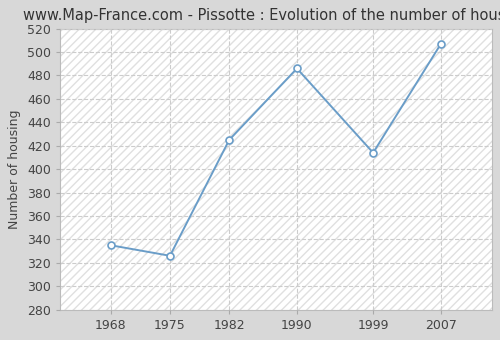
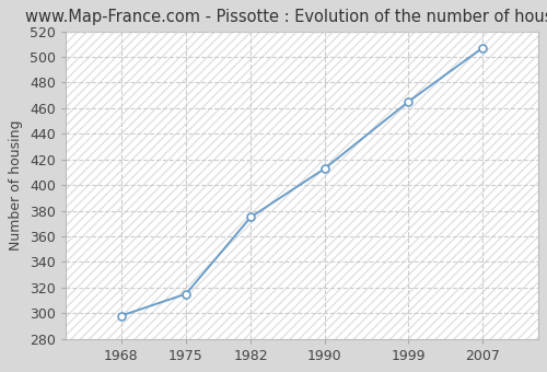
1968: 335 -> 298
1975: 326 -> 315
1982: 425 -> 375
1990: 486 -> 413
1999: 414 -> 465
